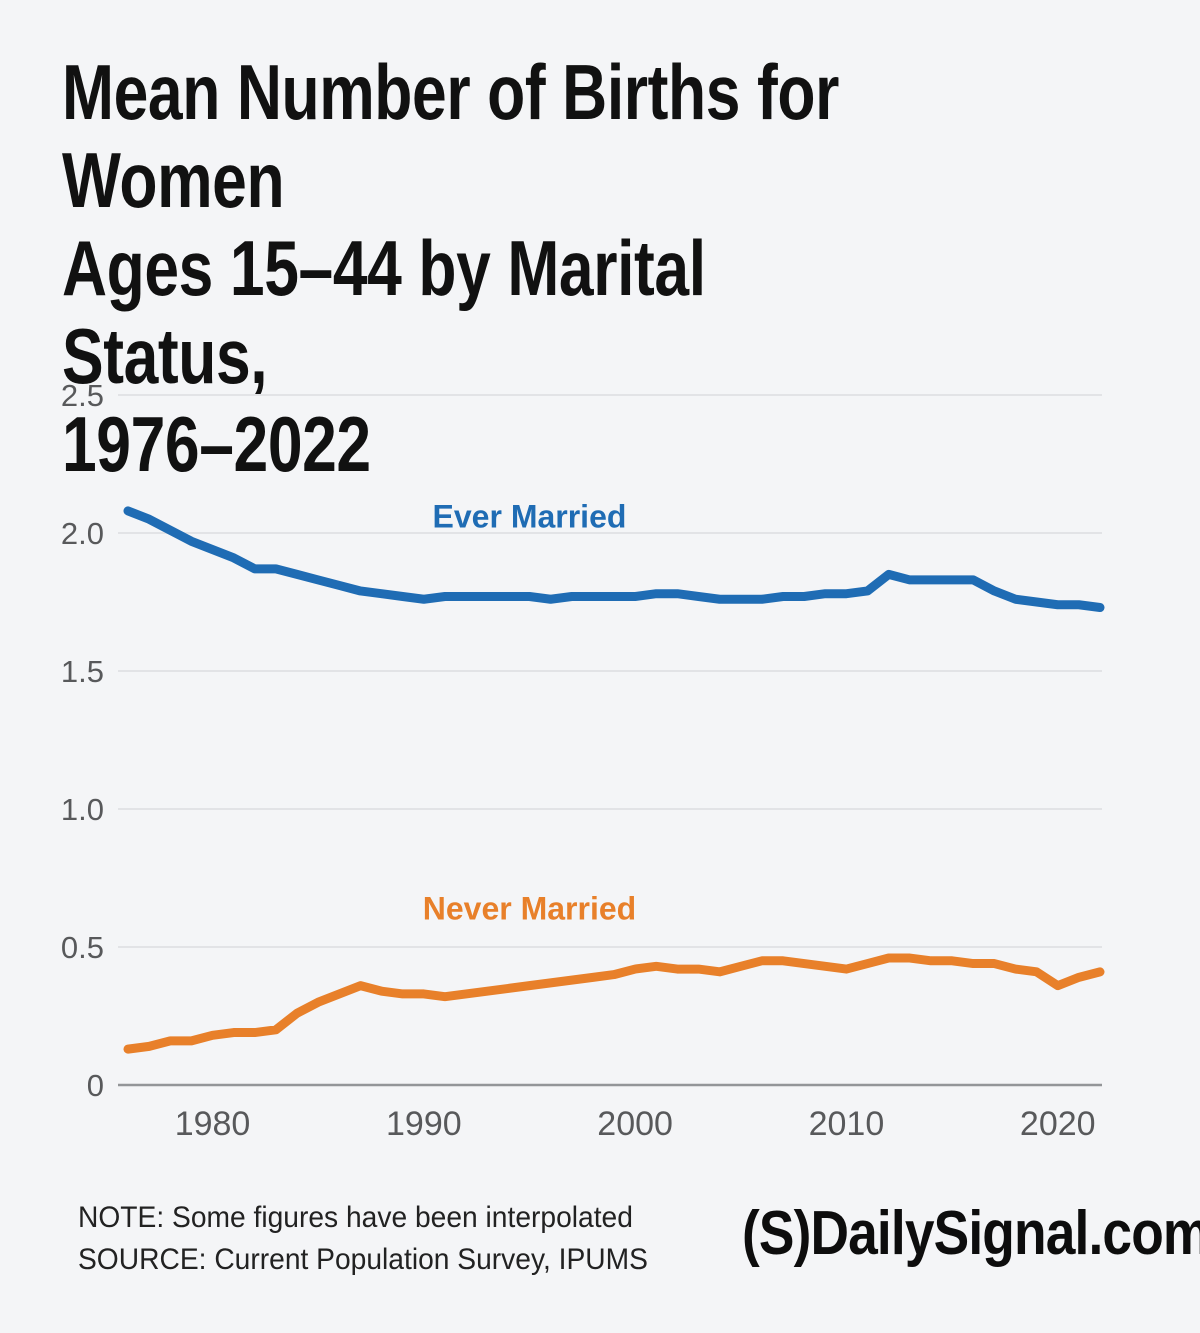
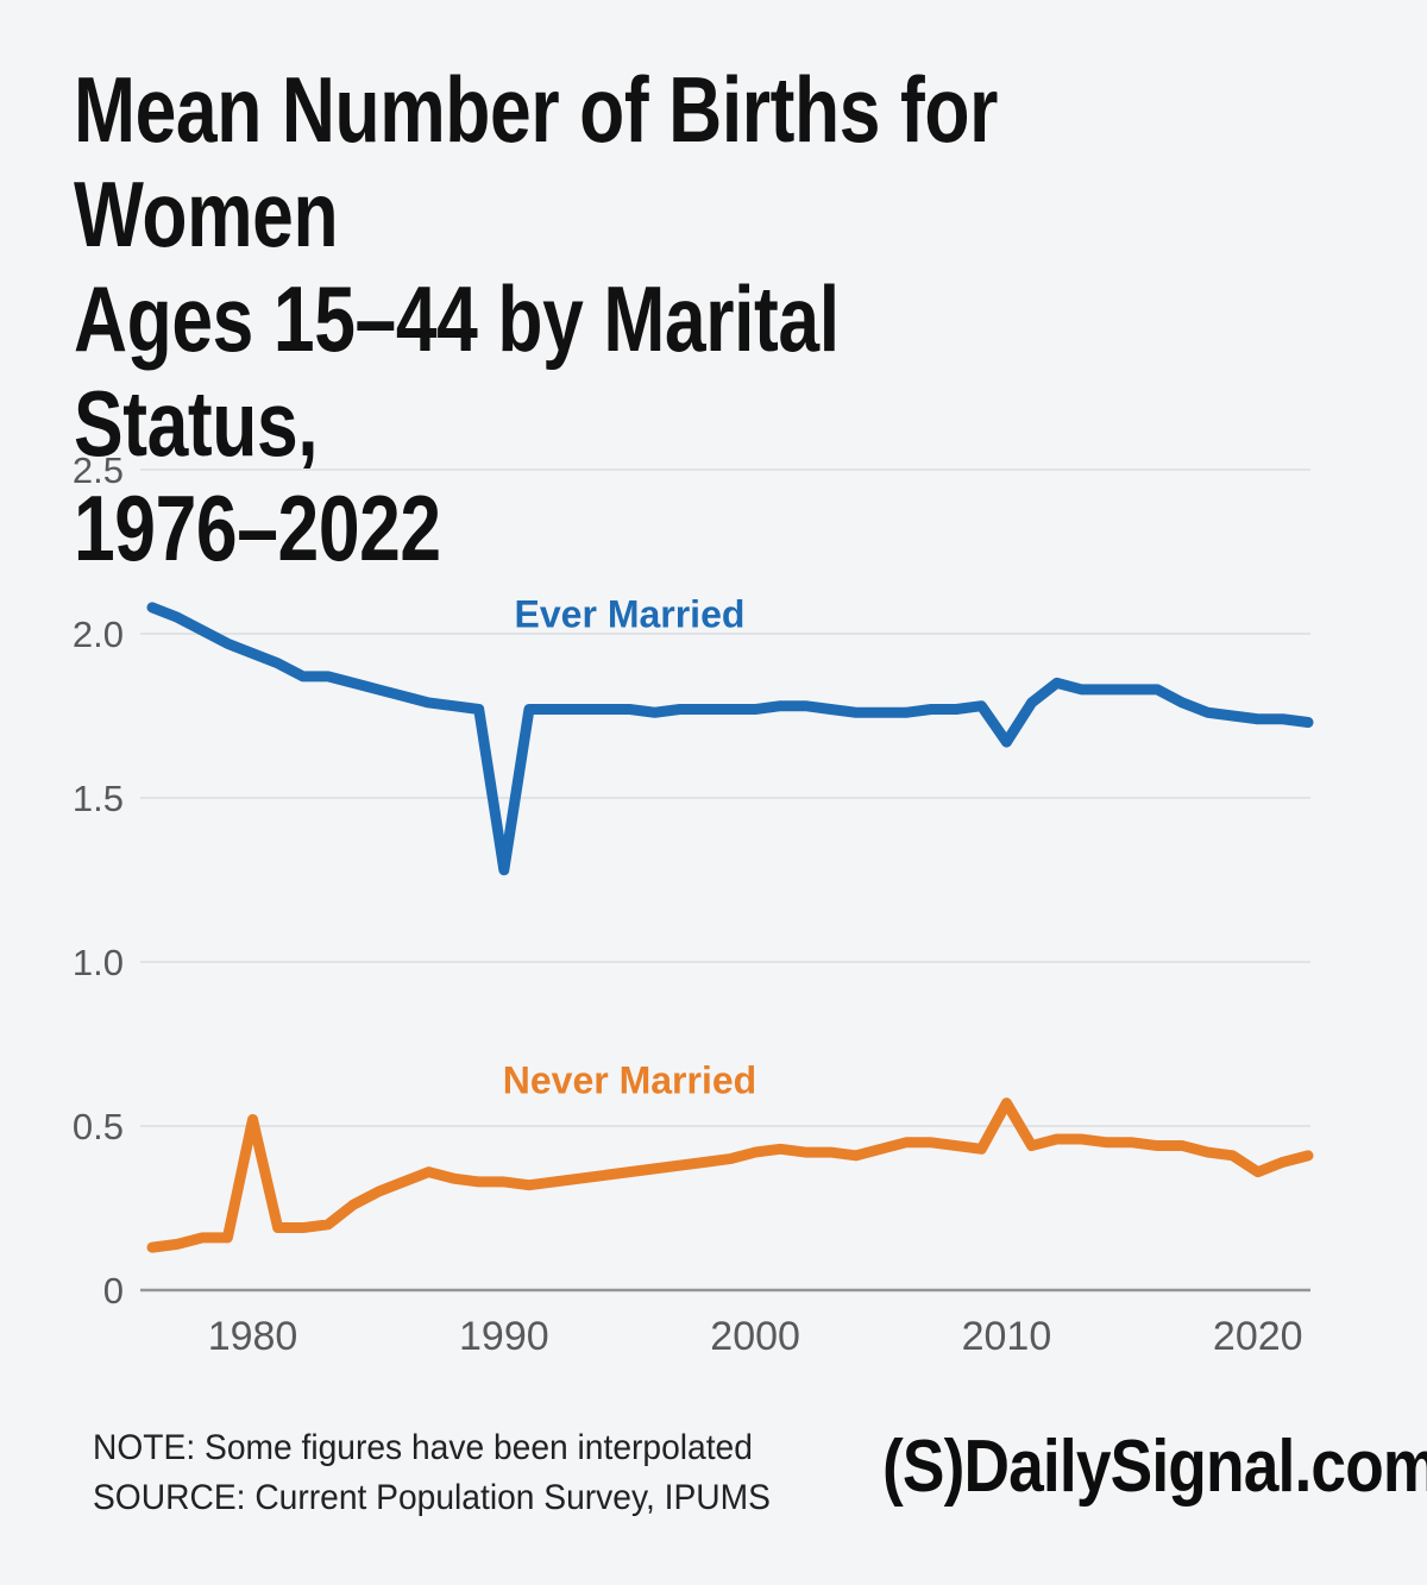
Never Married/1980: 0.18 -> 0.52
Ever Married/1990: 1.76 -> 1.28
Ever Married/2010: 1.78 -> 1.67
Never Married/2010: 0.42 -> 0.57
